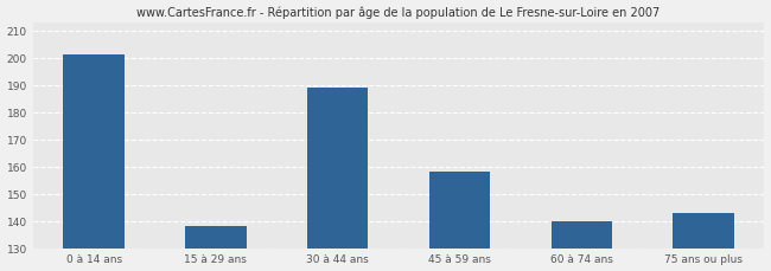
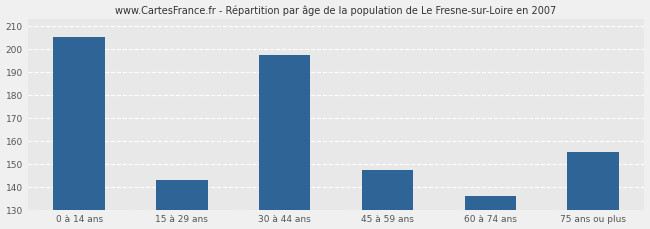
0 à 14 ans: 201 -> 205
15 à 29 ans: 138 -> 143
30 à 44 ans: 189 -> 197
45 à 59 ans: 158 -> 147
60 à 74 ans: 140 -> 136
75 ans ou plus: 143 -> 155
